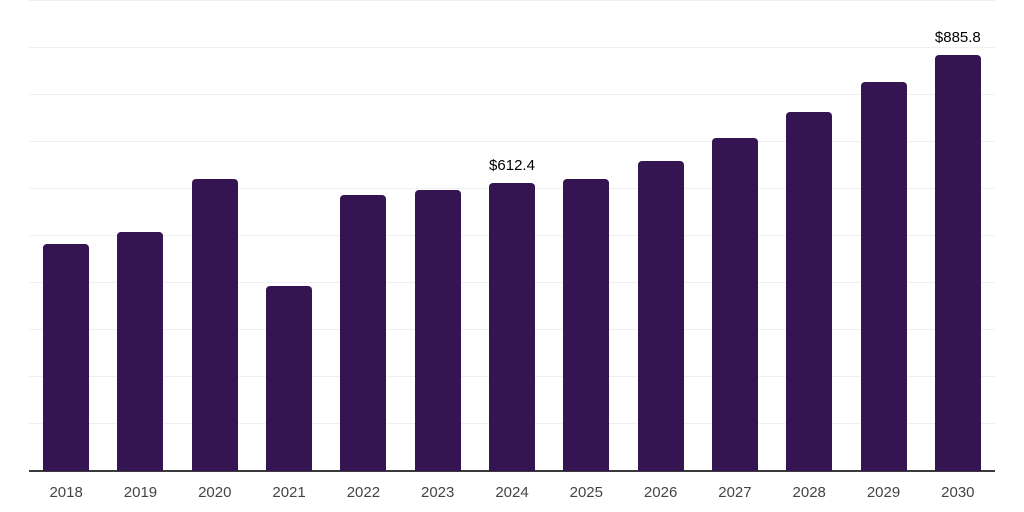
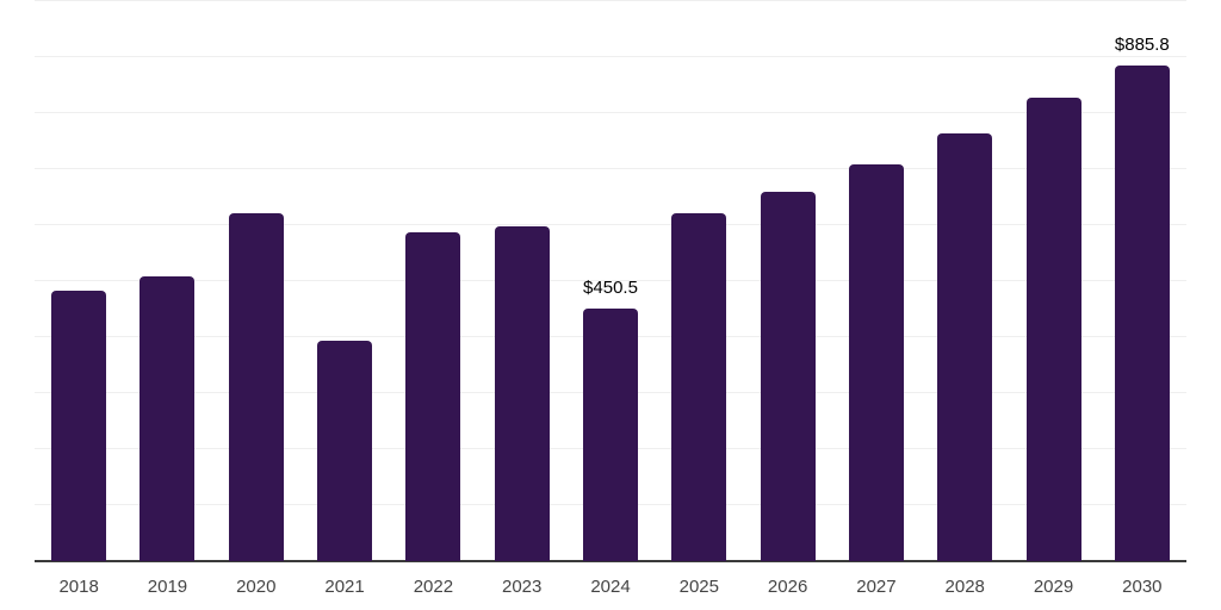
2024: $612.4 -> $450.5
